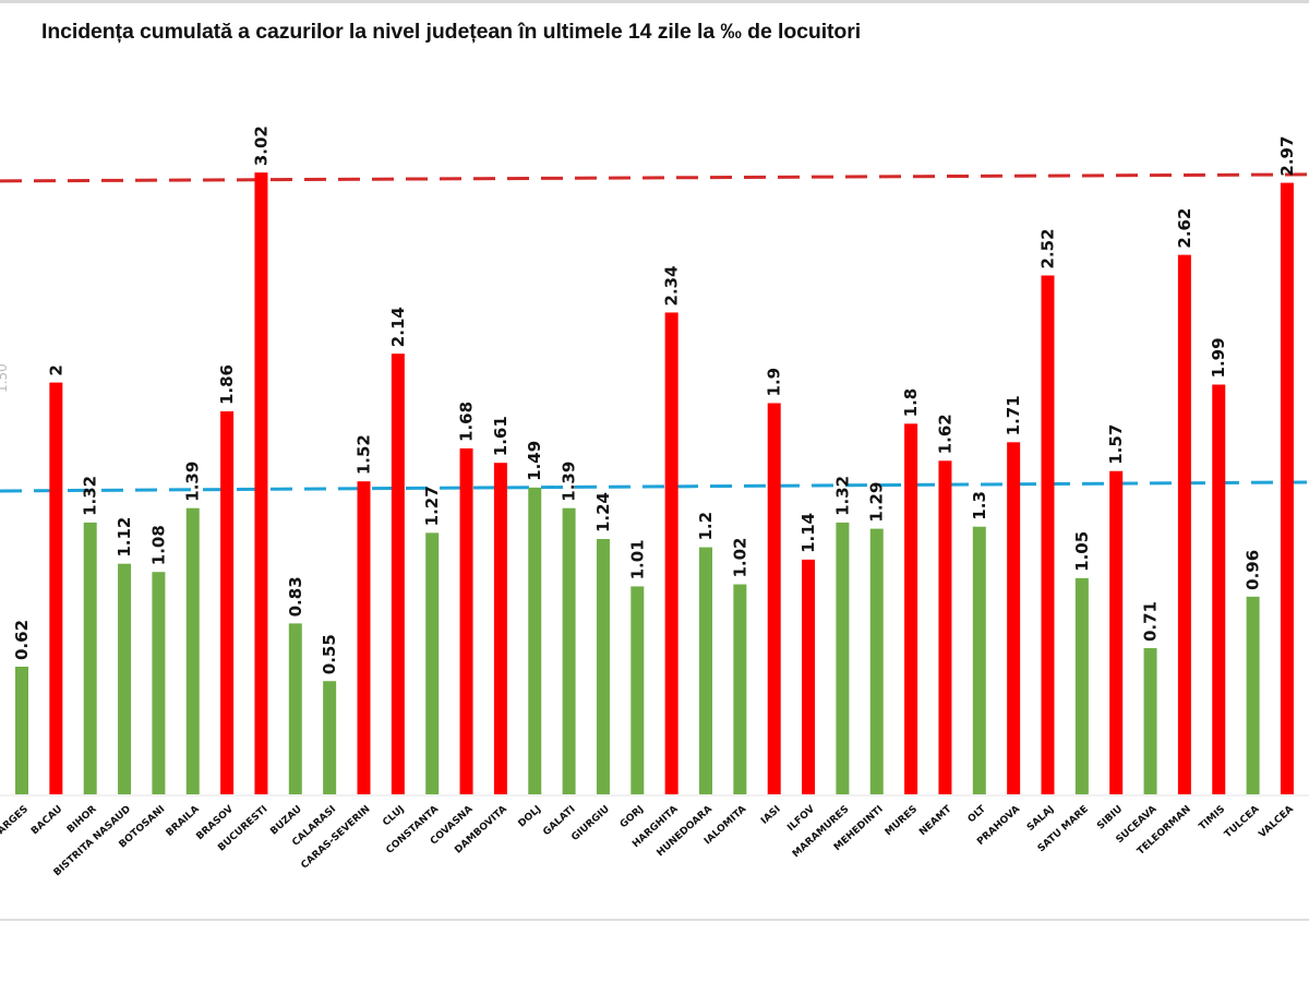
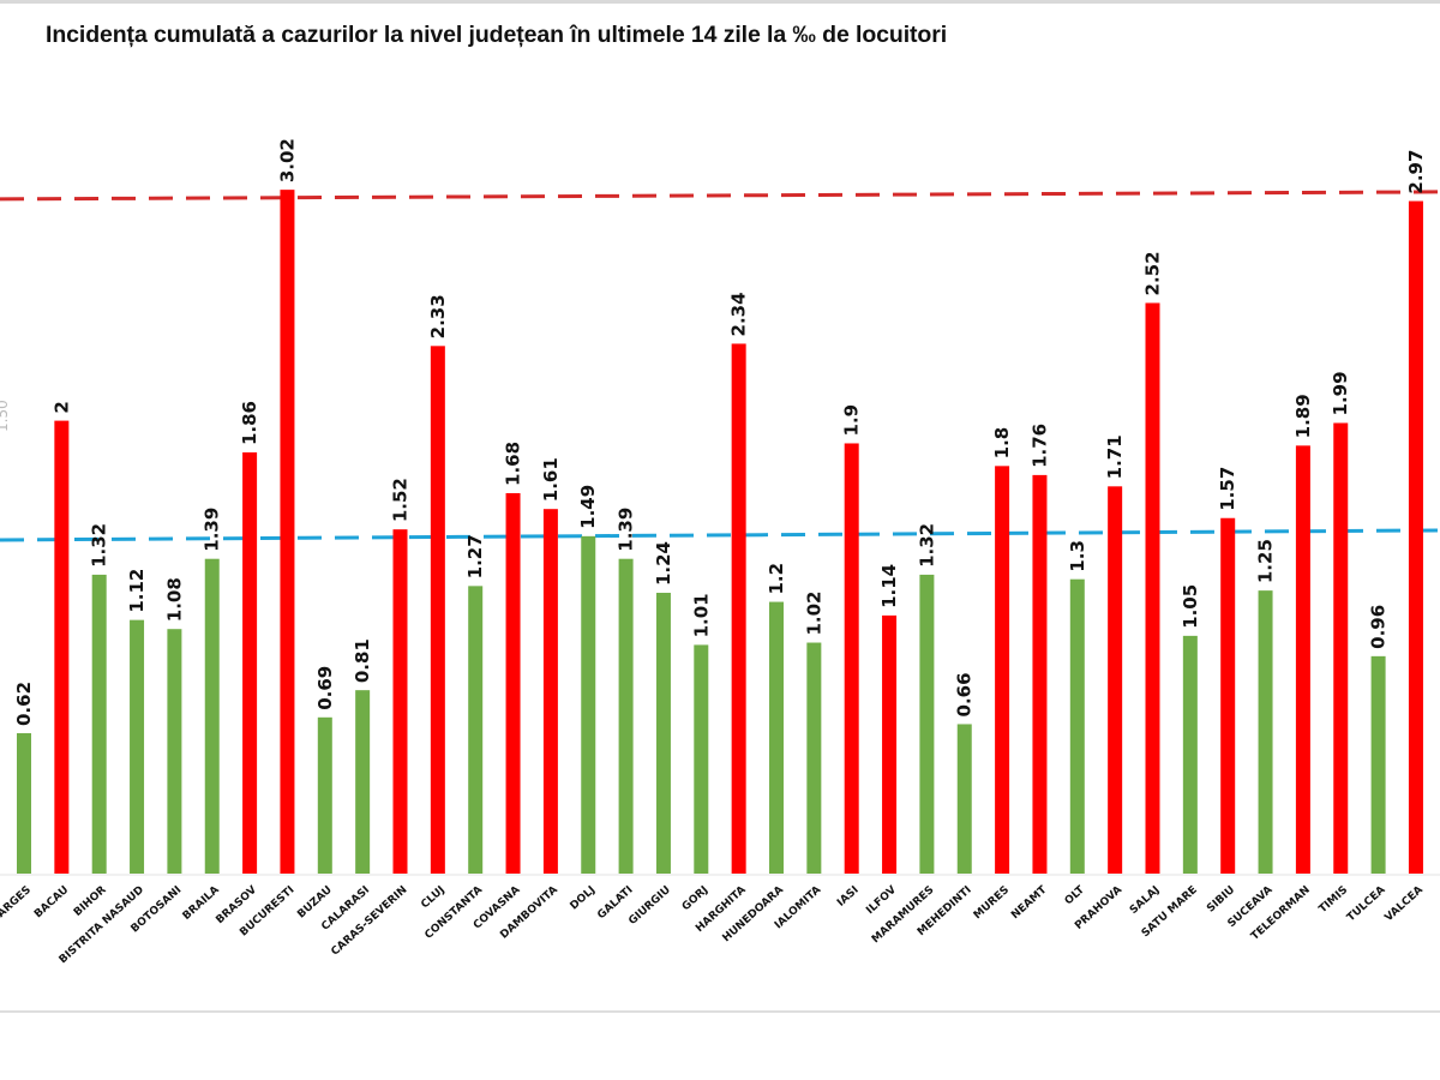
BUZAU: 0.83 -> 0.69
CALARASI: 0.55 -> 0.81
CLUJ: 2.14 -> 2.33
MEHEDINTI: 1.29 -> 0.66
NEAMT: 1.62 -> 1.76
SUCEAVA: 0.71 -> 1.25
TELEORMAN: 2.62 -> 1.89
